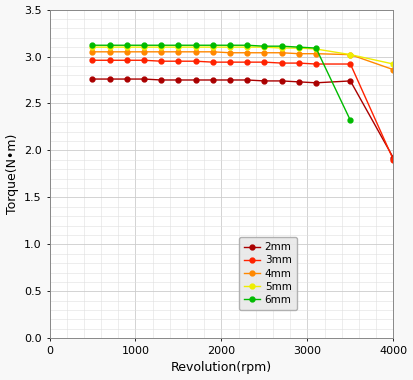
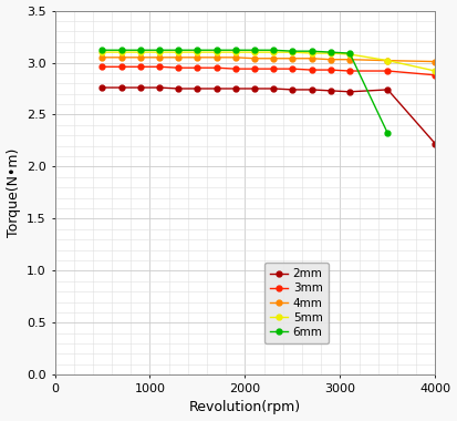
2mm/4000: 1.92 -> 2.22
3mm/4000: 1.90 -> 2.88
4mm/4000: 2.86 -> 3.01
